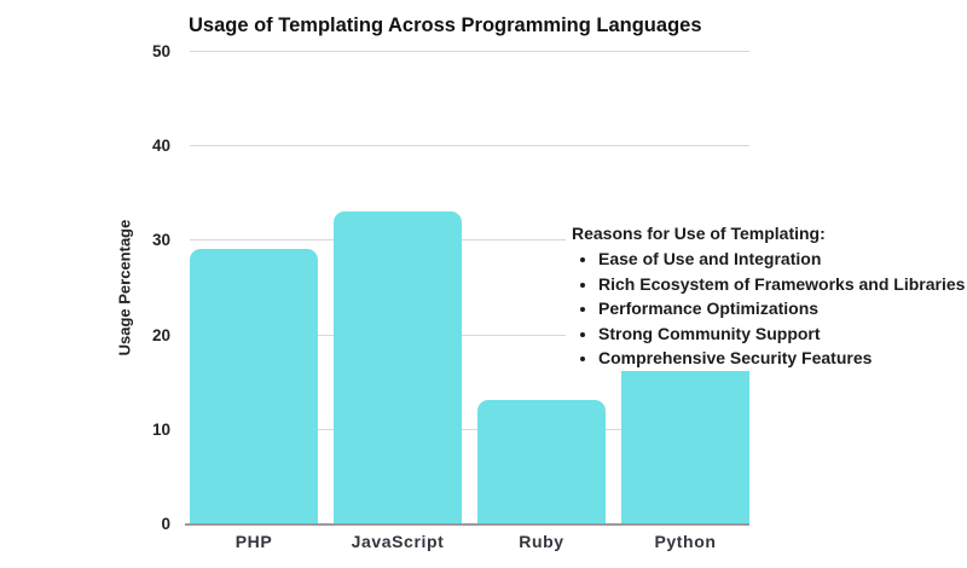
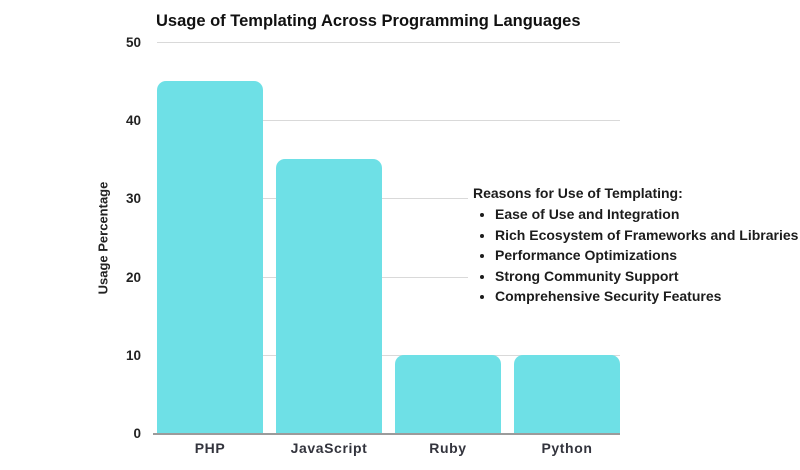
PHP: 29 -> 45
JavaScript: 33 -> 35
Ruby: 13 -> 10
Python: 24 -> 10
